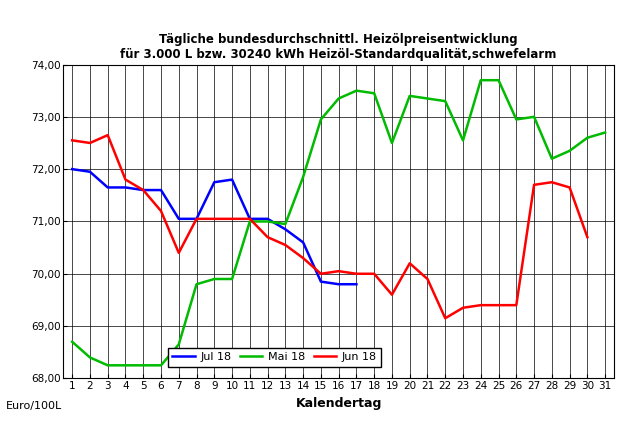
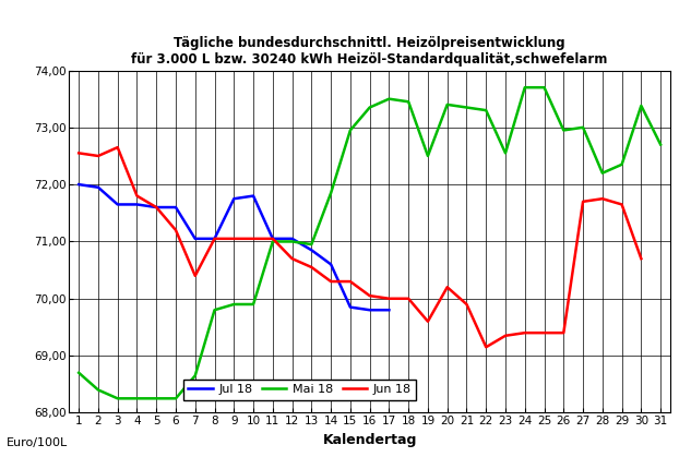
Jun 18/15: 70,00 -> 70,30
Mai 18/30: 72,60 -> 73,38
